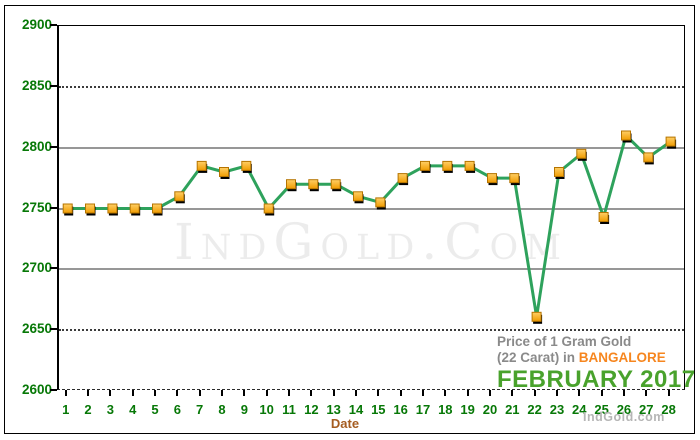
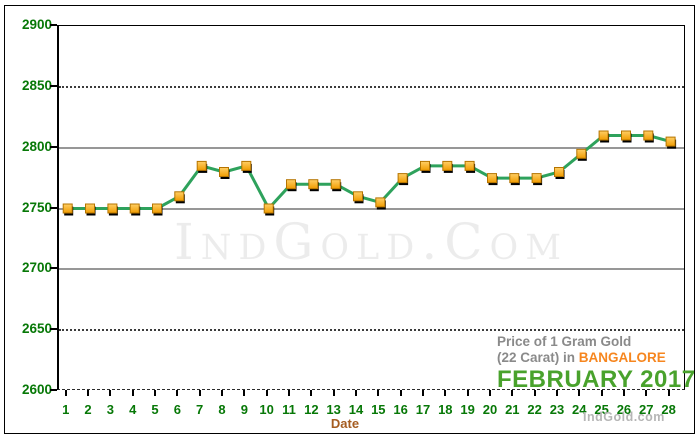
22: 2661 -> 2775
25: 2743 -> 2810
27: 2792 -> 2810
